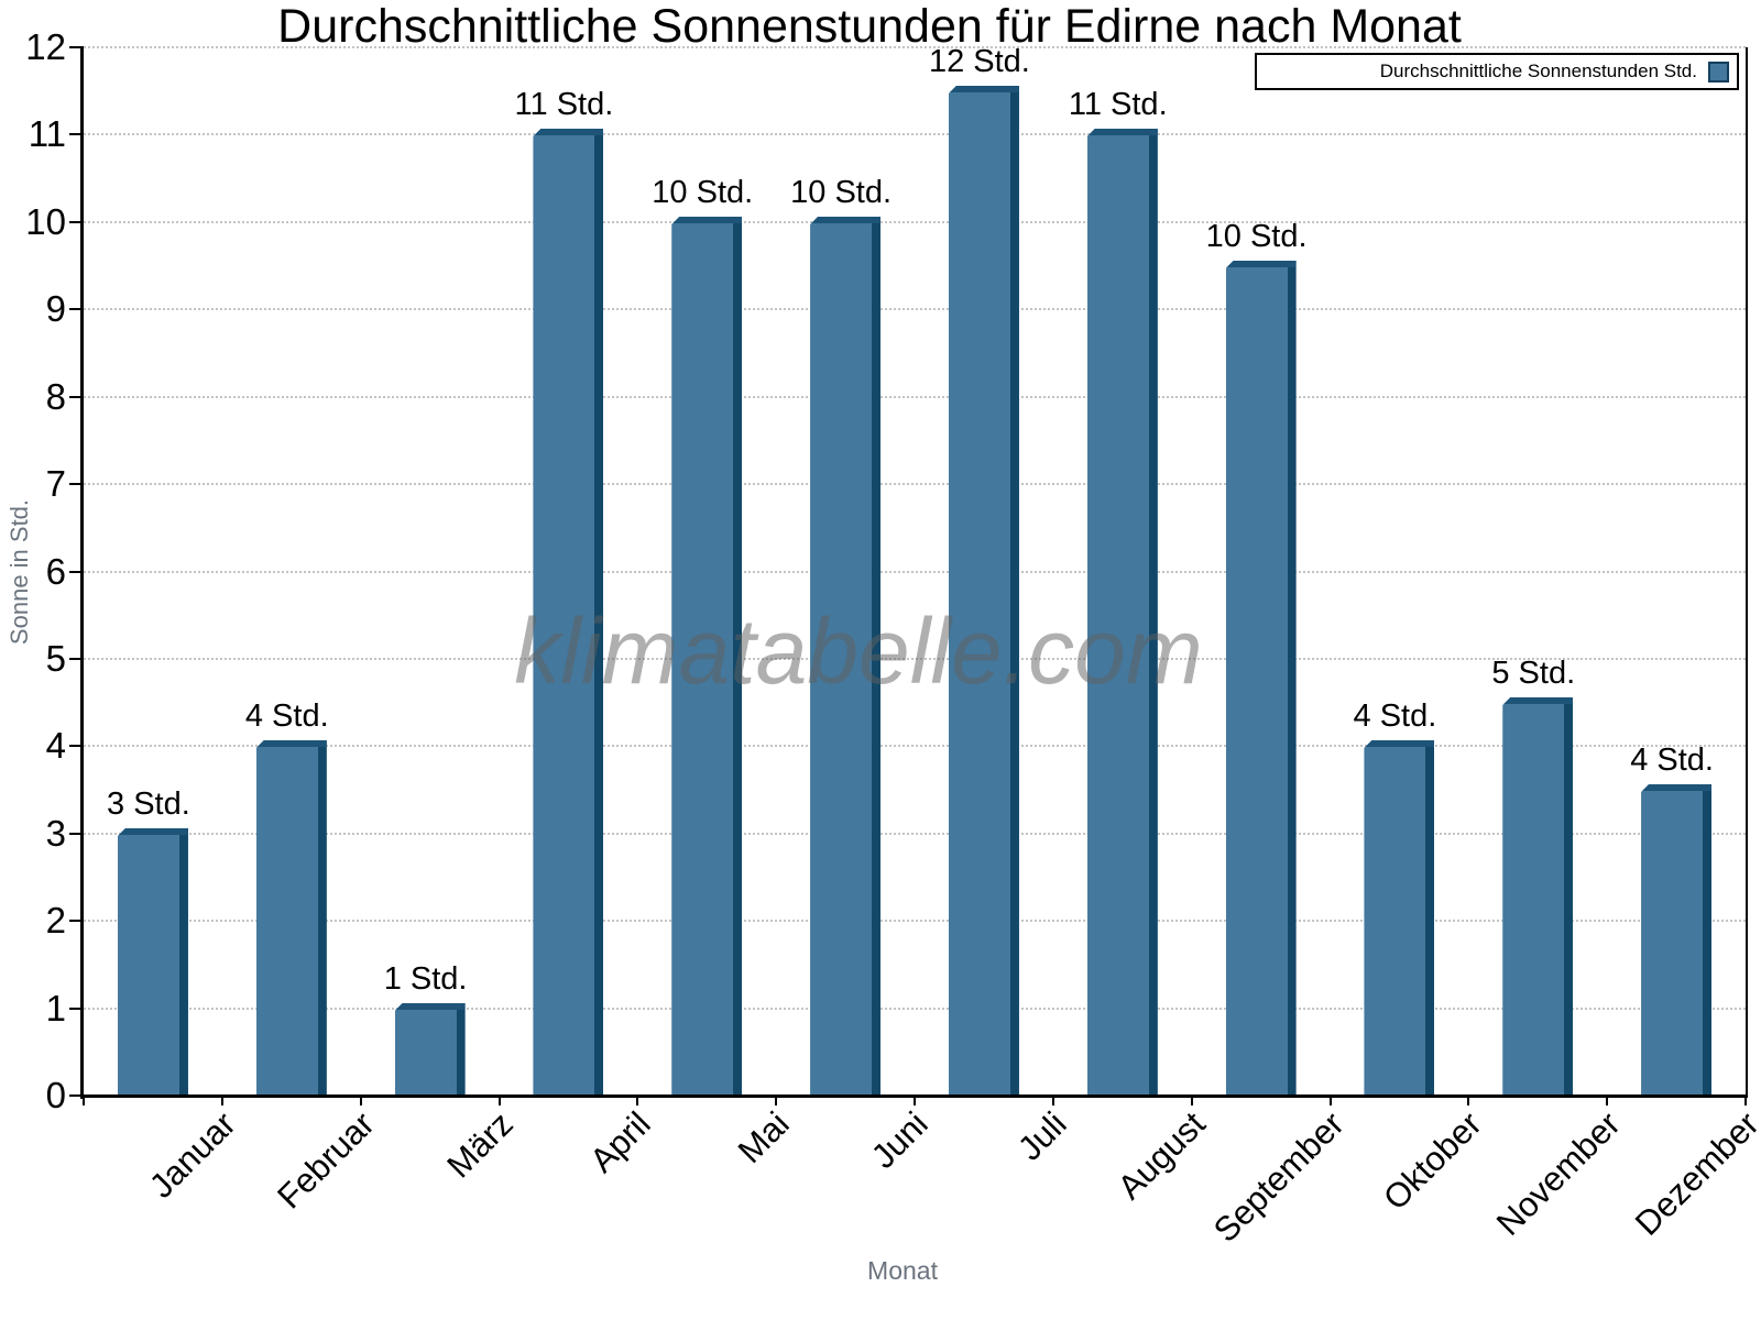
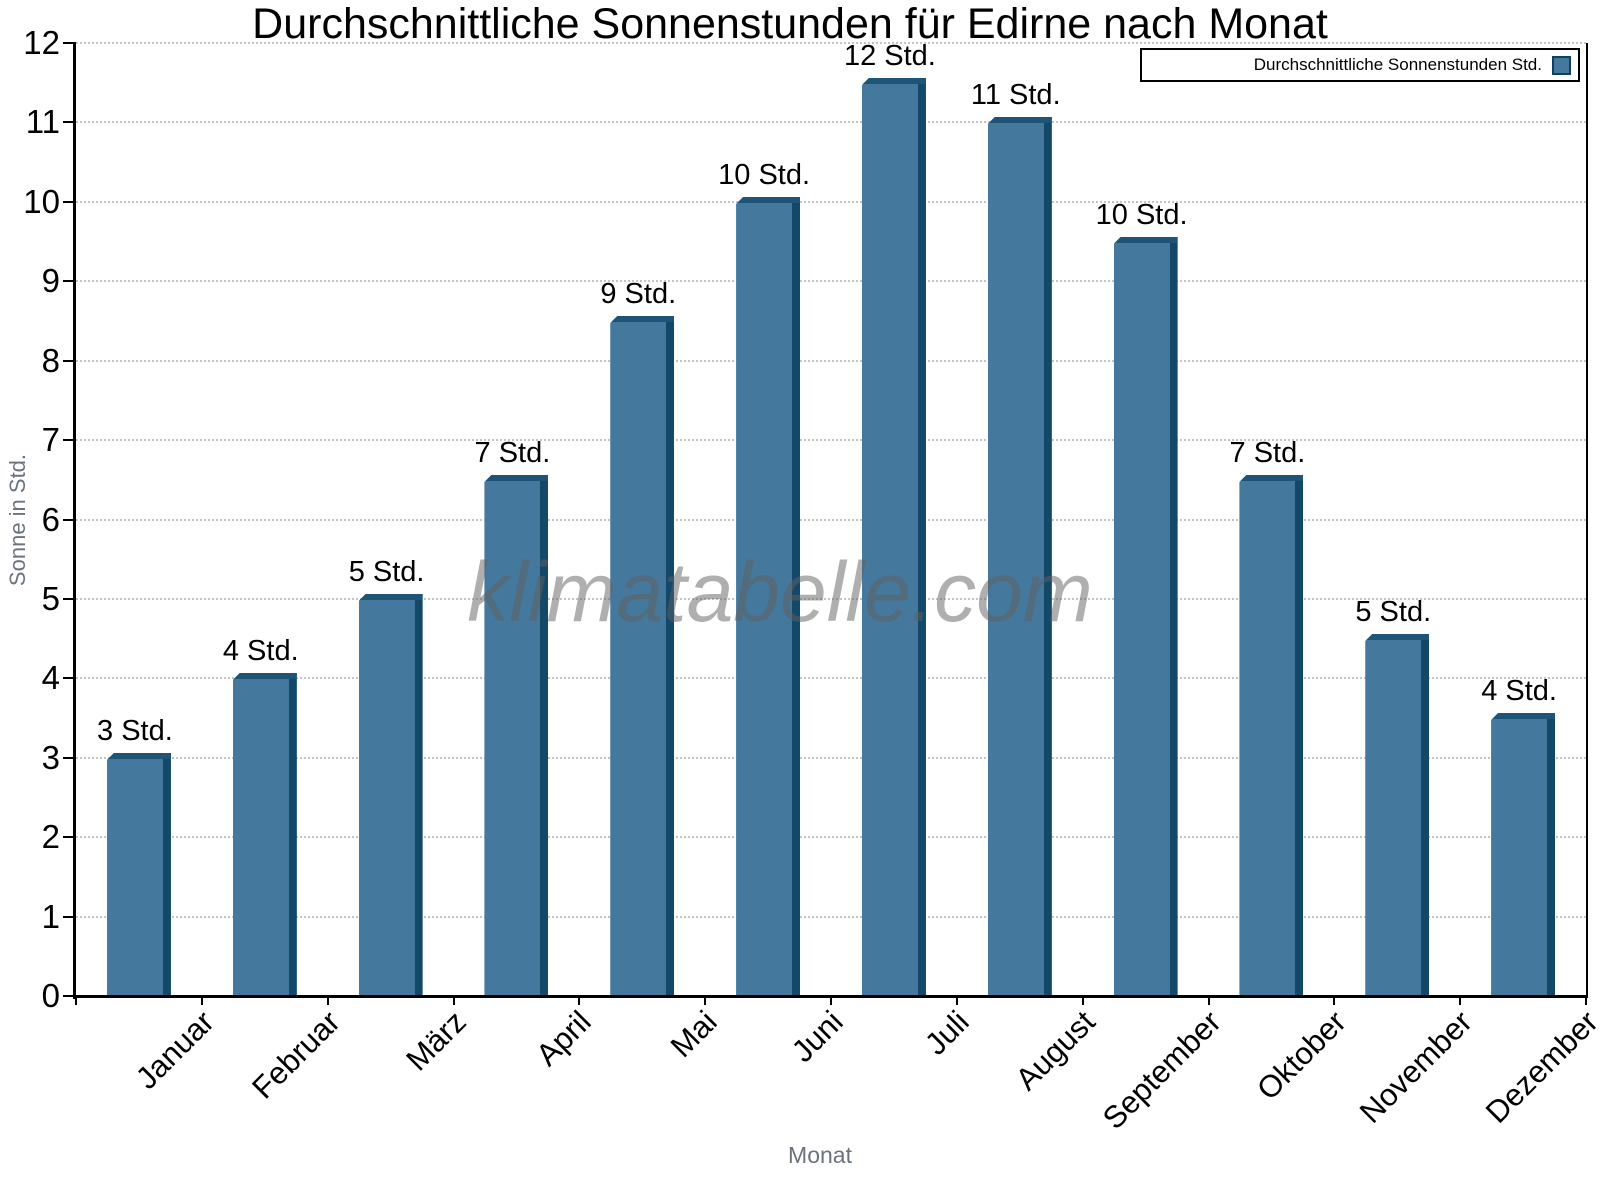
März: 1 -> 5
April: 11 -> 7
Mai: 10 -> 9
Oktober: 4 -> 7
